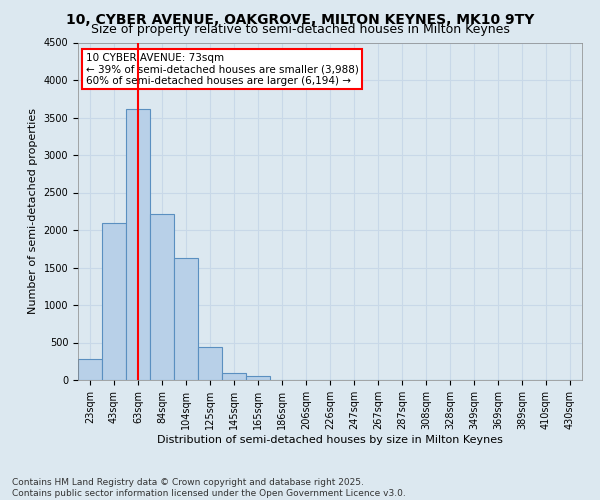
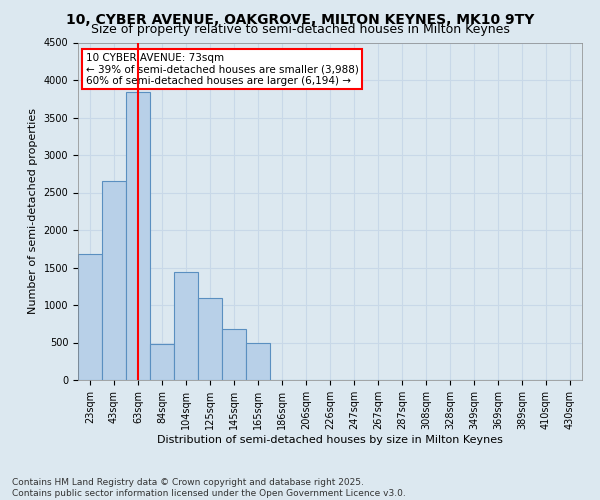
23sqm: 280 -> 1680
43sqm: 2100 -> 2660
63sqm: 3620 -> 3840
84sqm: 2220 -> 480
104sqm: 1630 -> 1440
125sqm: 440 -> 1100
145sqm: 100 -> 680
165sqm: 60 -> 500
